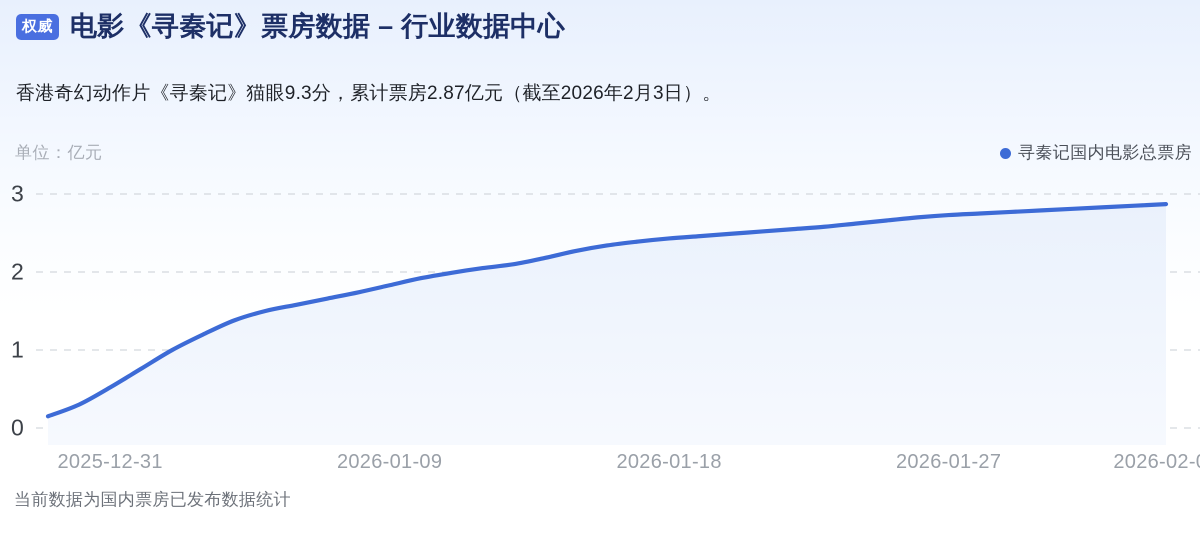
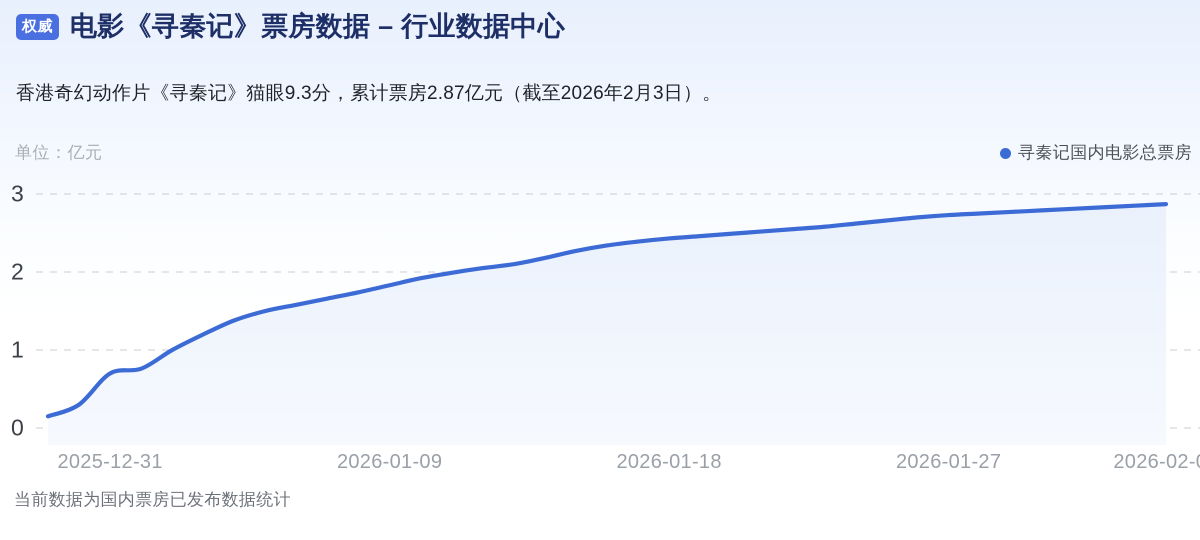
2025-12-31: 0.5 -> 0.7
